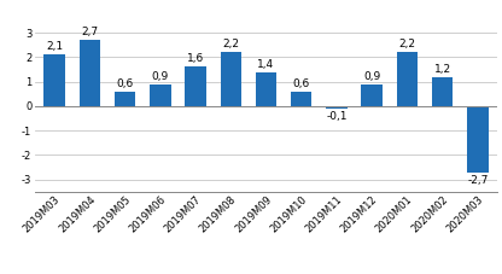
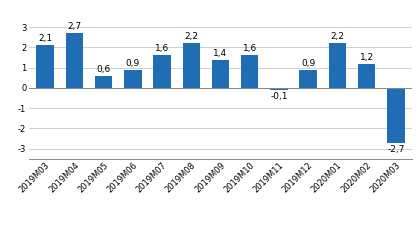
2019M10: 0,6 -> 1,6
